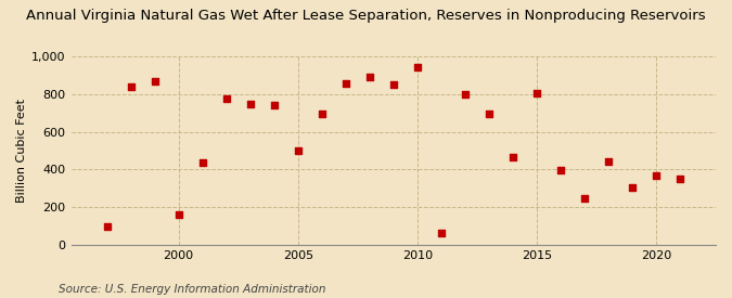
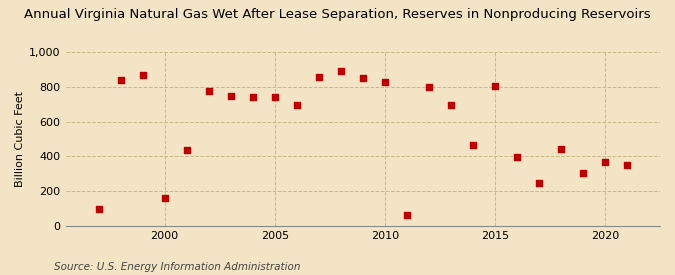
2005: 500 -> 740
2010: 940 -> 830
